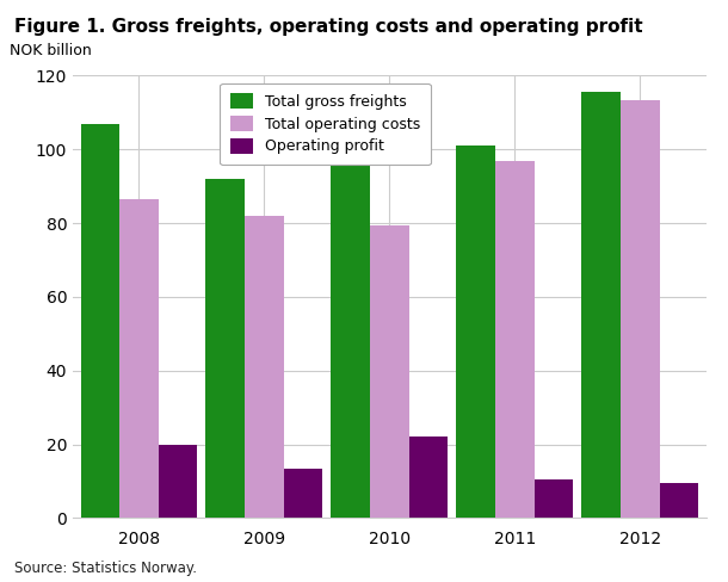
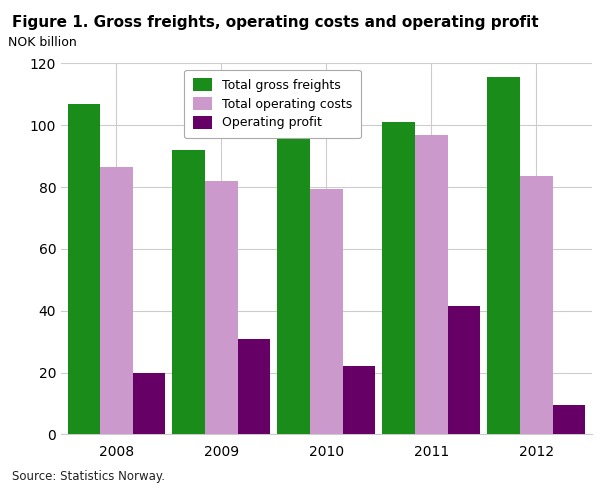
Operating profit/2009: 13.5 -> 31.0
Operating profit/2011: 10.5 -> 41.5
Total operating costs/2012: 113.5 -> 83.5
